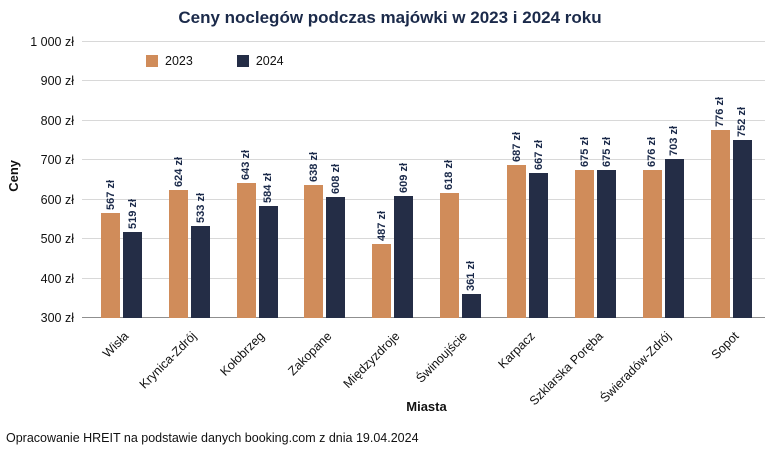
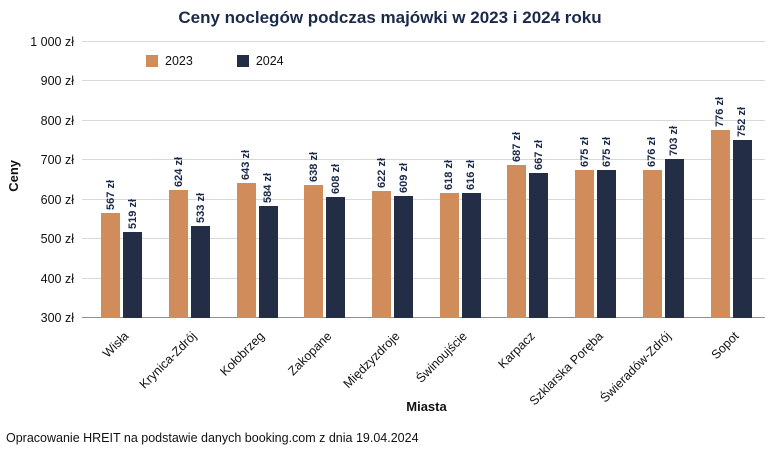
2023/Międzyzdroje: 487 -> 622
2024/Świnoujście: 361 -> 616
